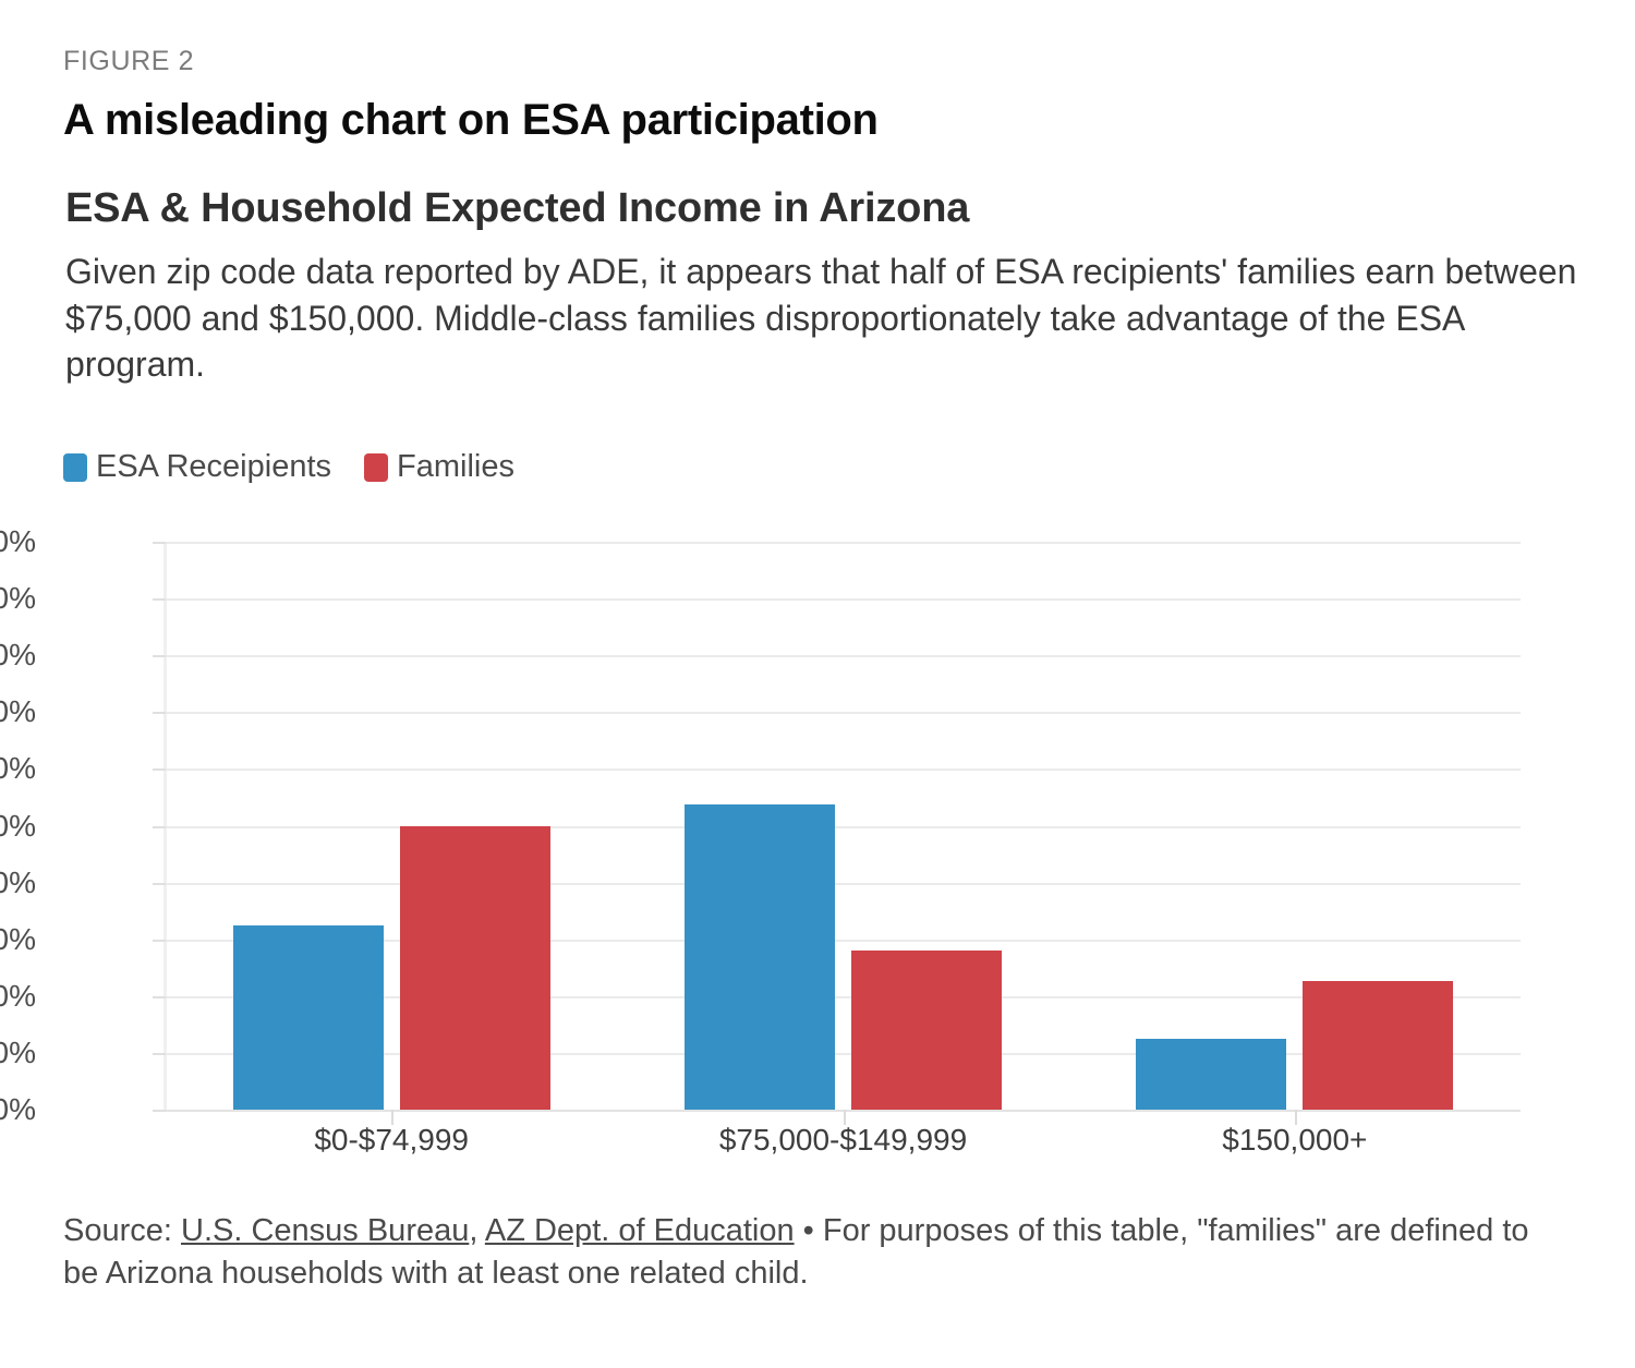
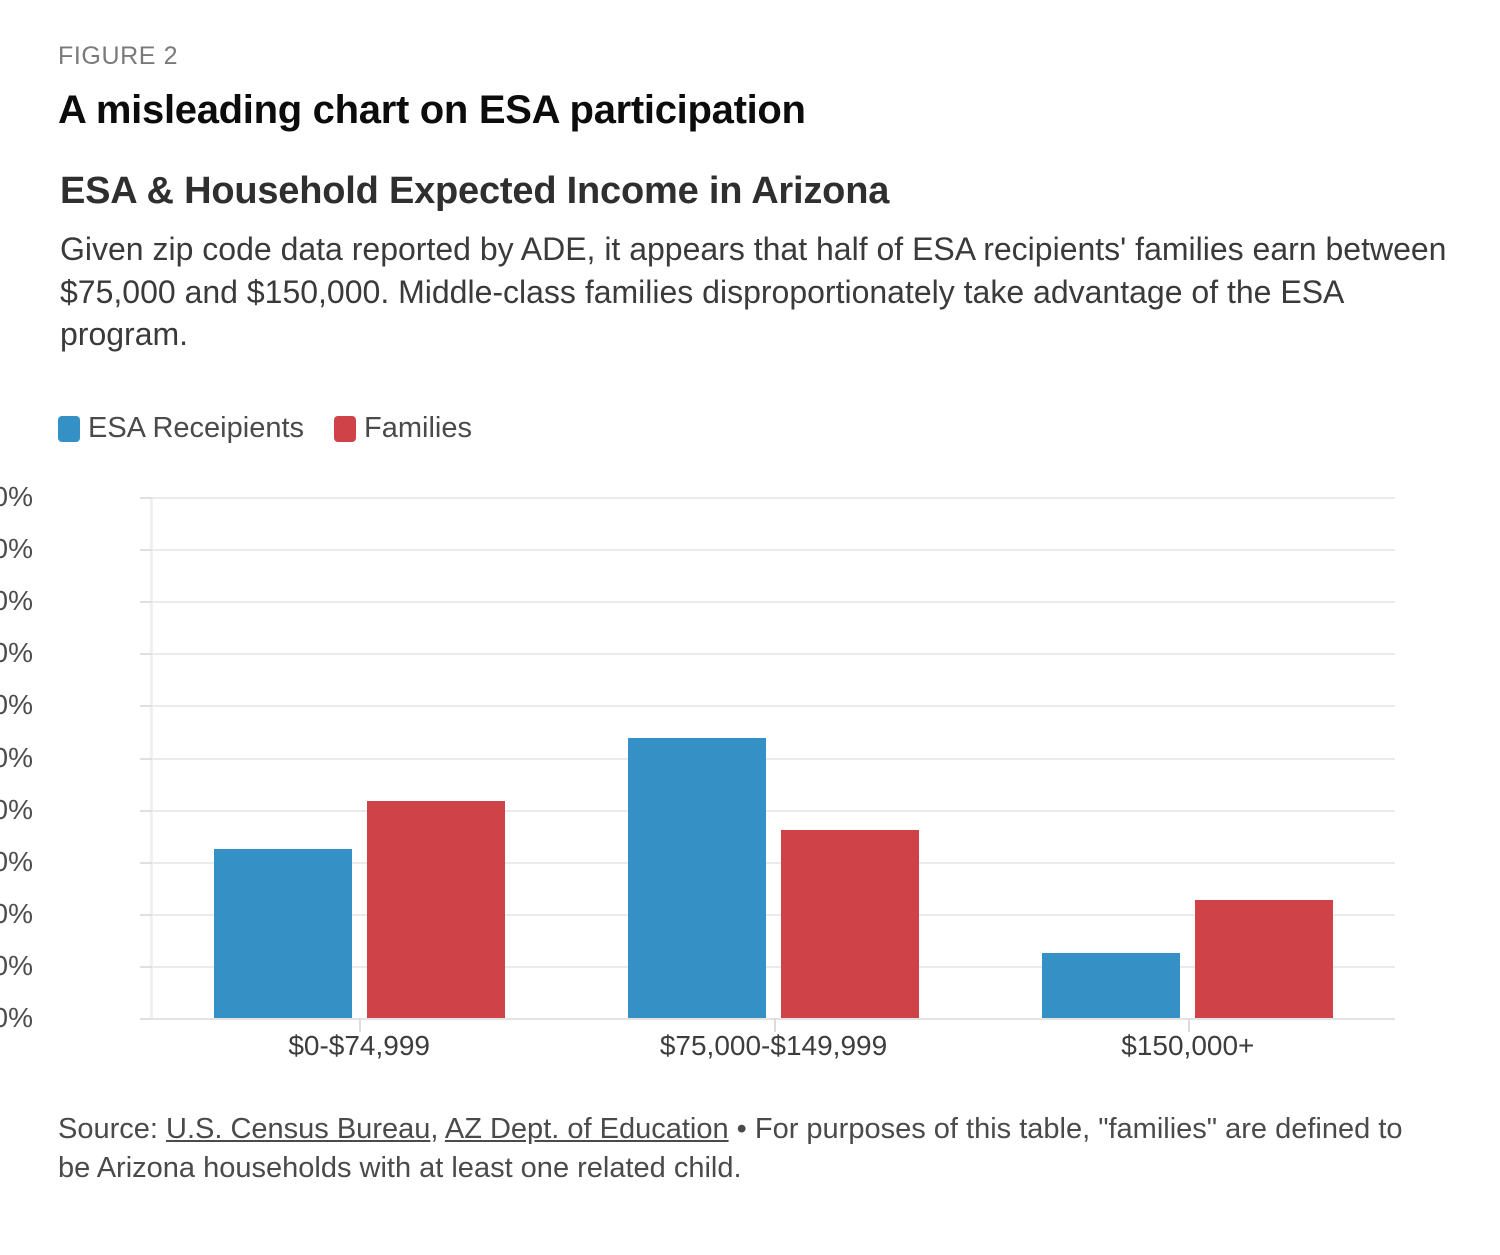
Families/$0-$74,999: 50% -> 42%
Families/$75,000-$149,999: 28% -> 36%
